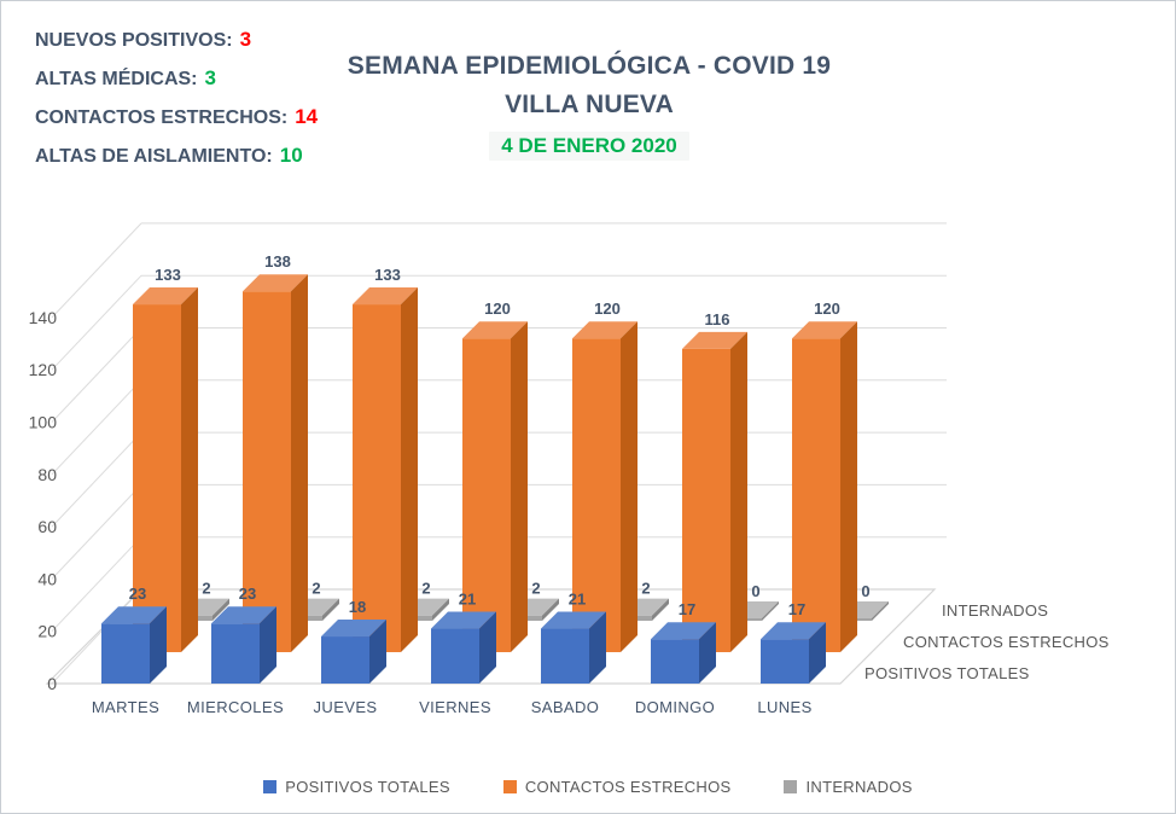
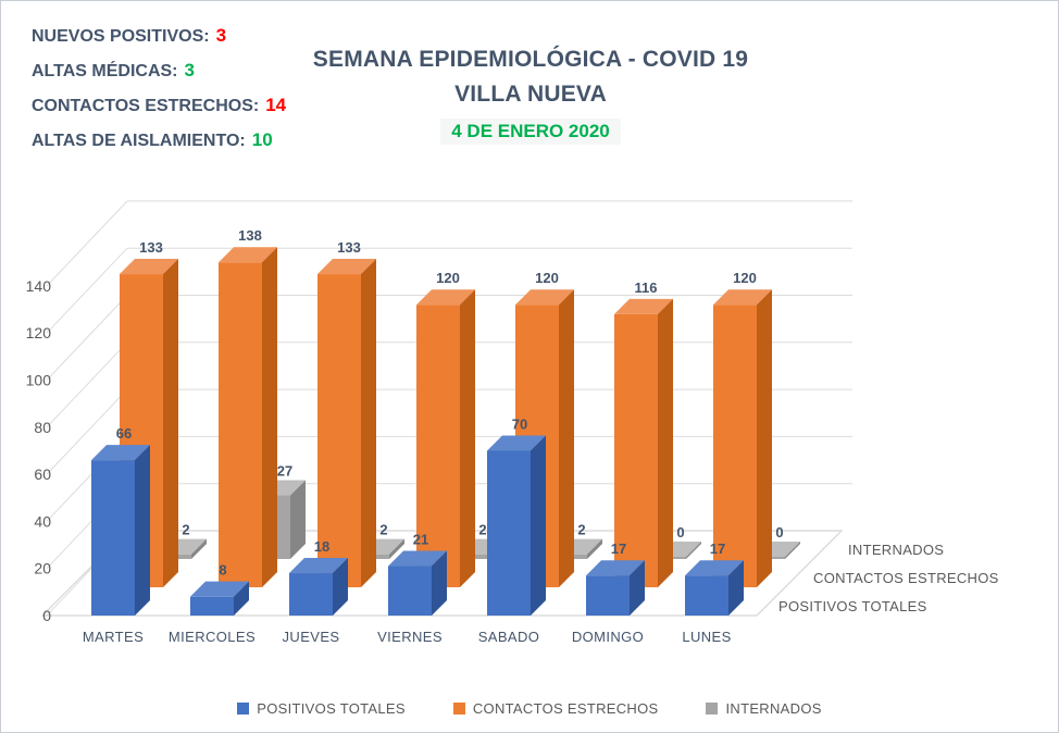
POSITIVOS TOTALES/MARTES: 23 -> 66
POSITIVOS TOTALES/MIERCOLES: 23 -> 8
INTERNADOS/MIERCOLES: 2 -> 27
POSITIVOS TOTALES/SABADO: 21 -> 70
